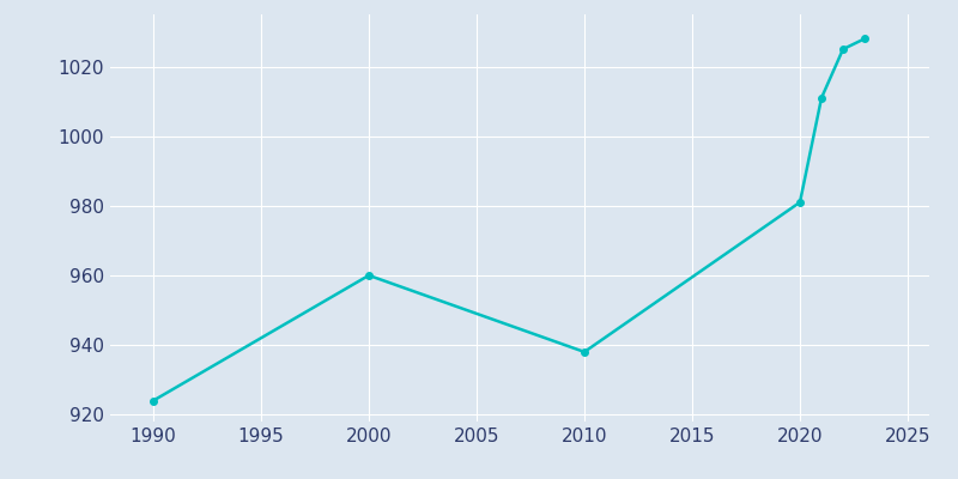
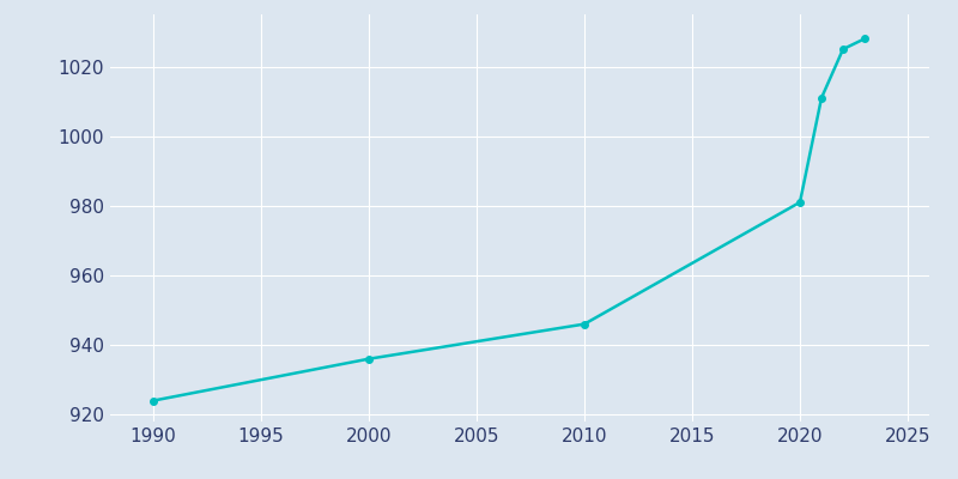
2000: 960 -> 936
2010: 938 -> 946
